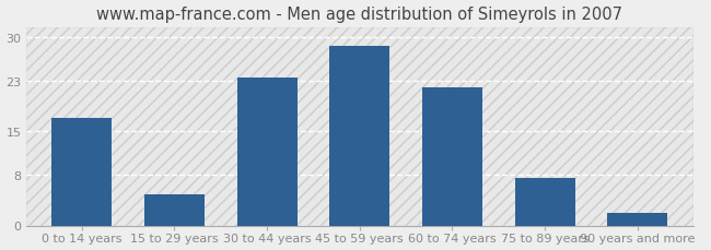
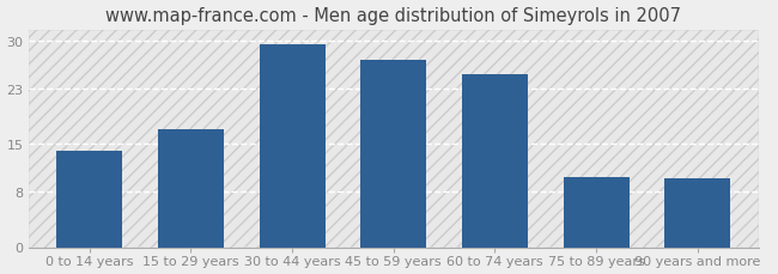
0 to 14 years: 17.0 -> 14.0
15 to 29 years: 5.0 -> 17.0
30 to 44 years: 23.5 -> 29.4
45 to 59 years: 28.5 -> 27.2
60 to 74 years: 22.0 -> 25.0
75 to 89 years: 7.5 -> 10.2
90 years and more: 2.0 -> 10.0
